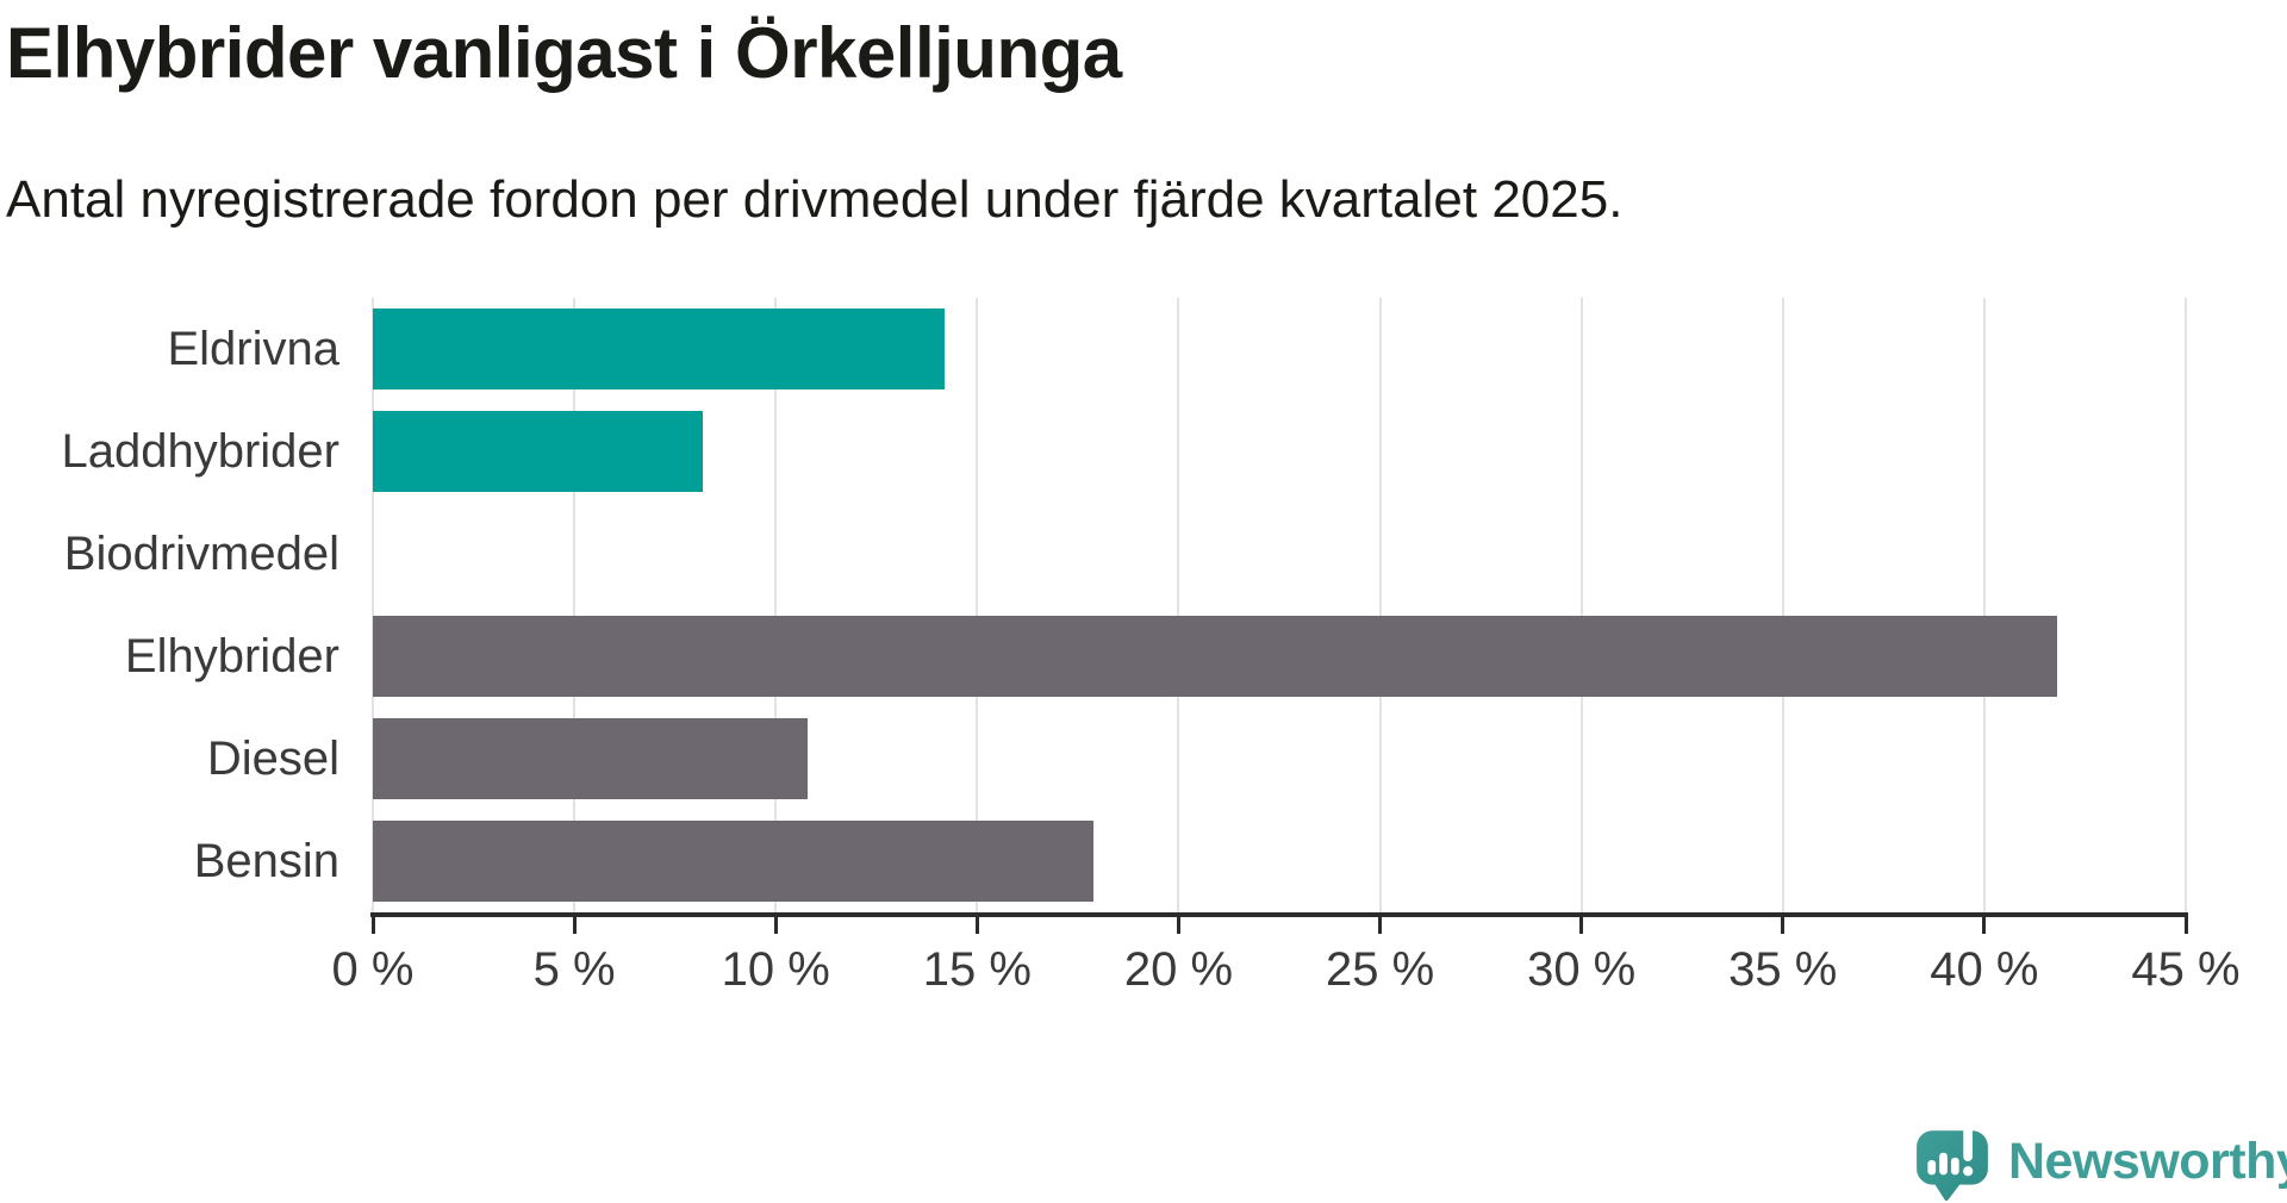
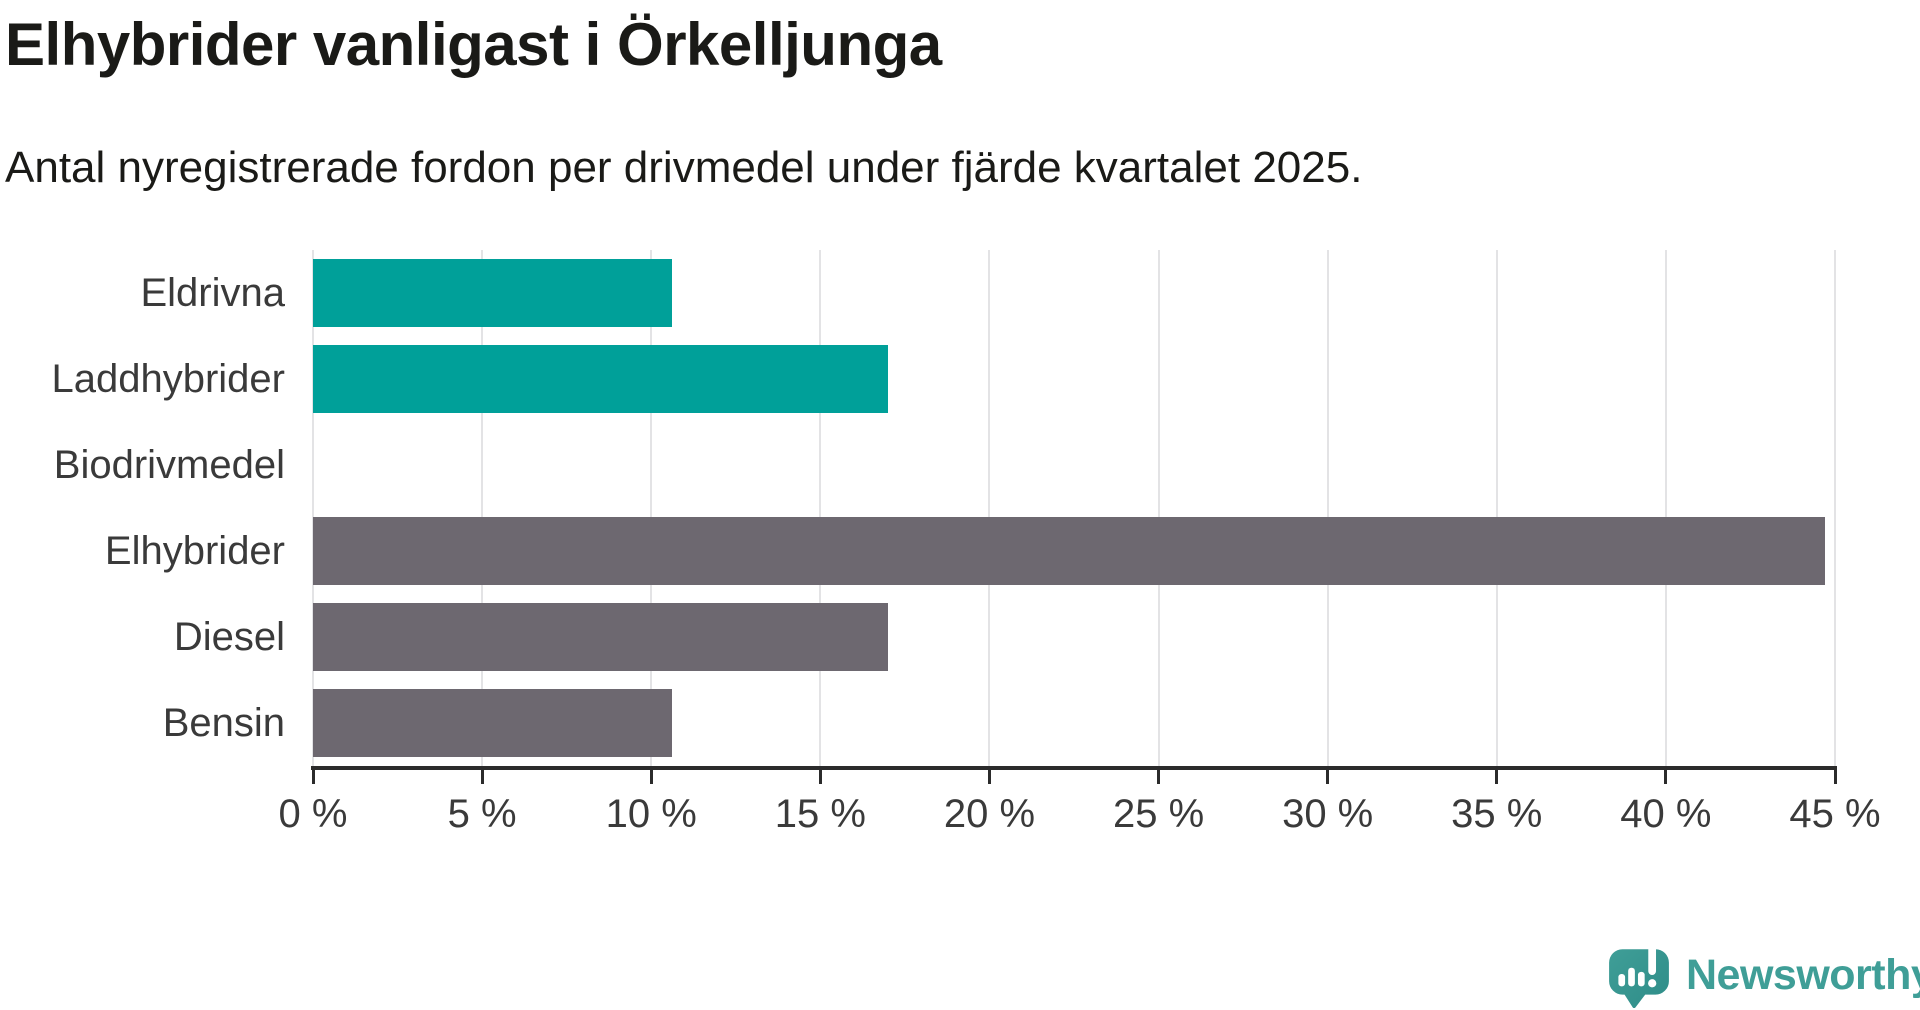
Eldrivna: 14.2% -> 10.6%
Laddhybrider: 8.2% -> 17.0%
Elhybrider: 41.8% -> 44.7%
Diesel: 10.8% -> 17.0%
Bensin: 17.9% -> 10.6%
